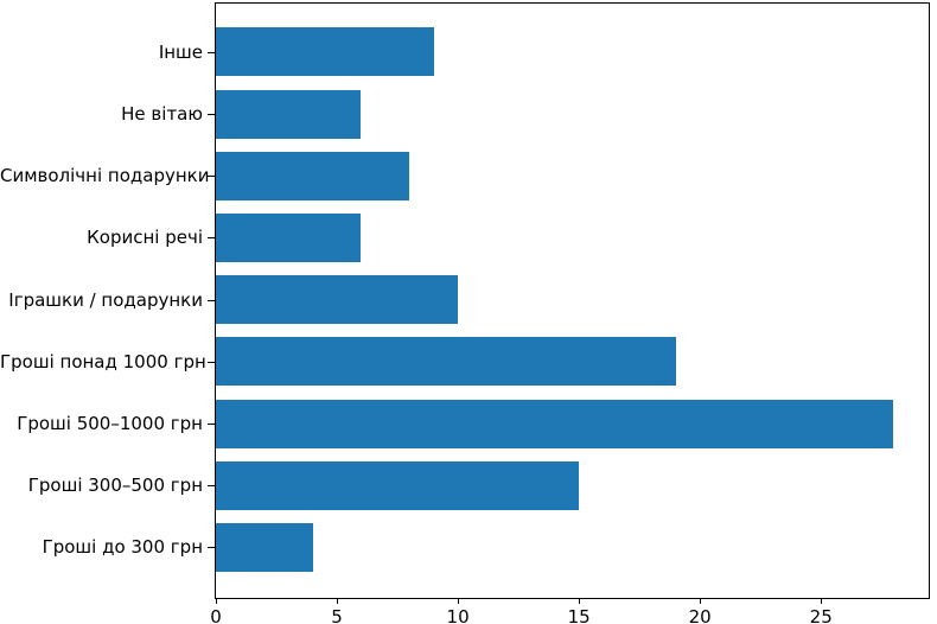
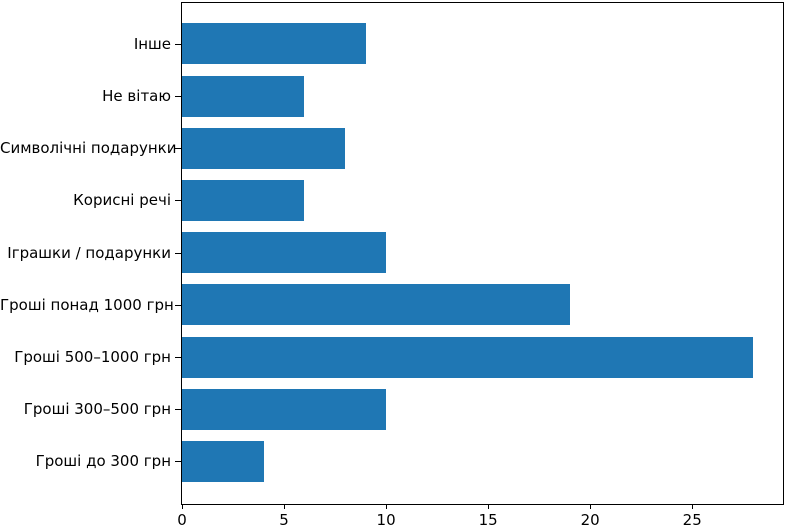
Гроші 300–500 грн: 15 -> 10
